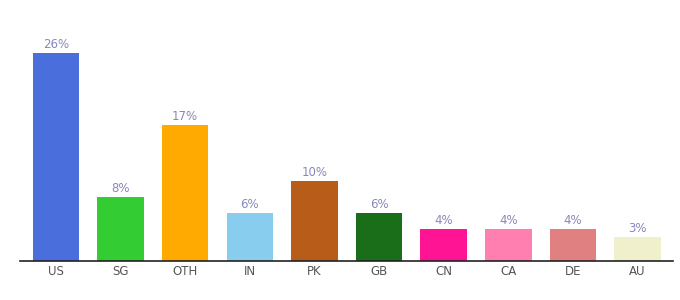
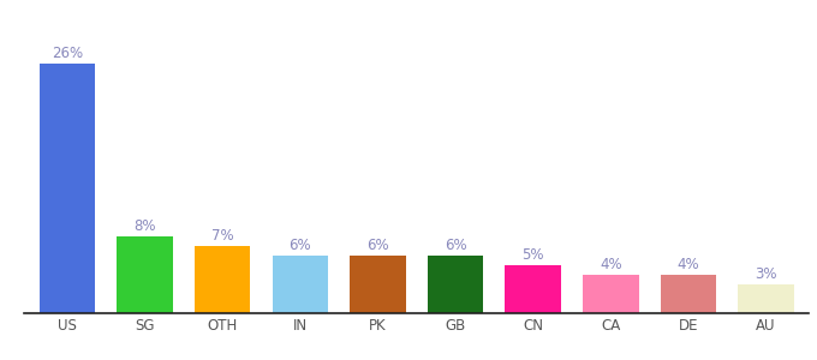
OTH: 17% -> 7%
PK: 10% -> 6%
CN: 4% -> 5%
